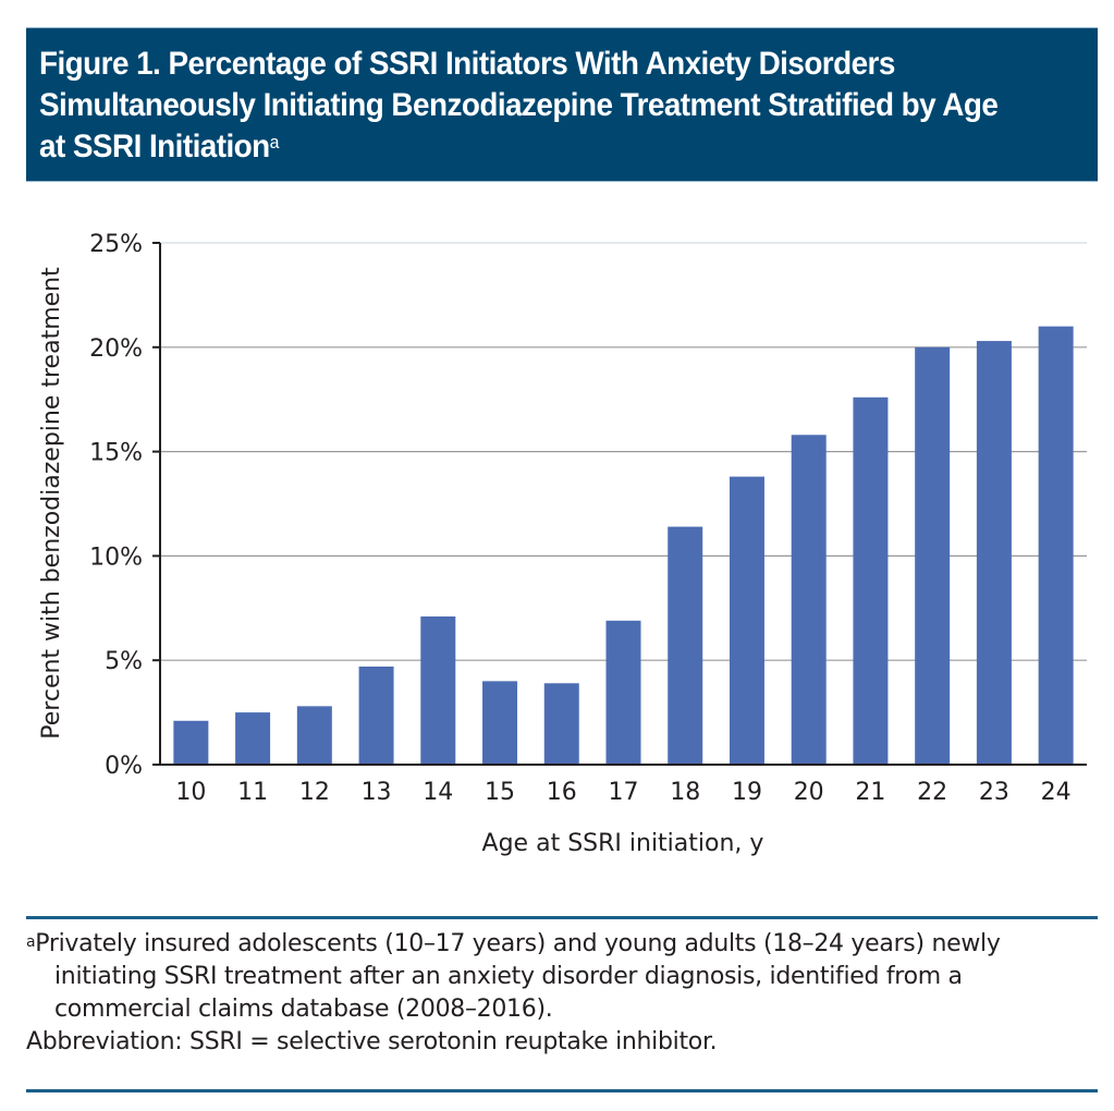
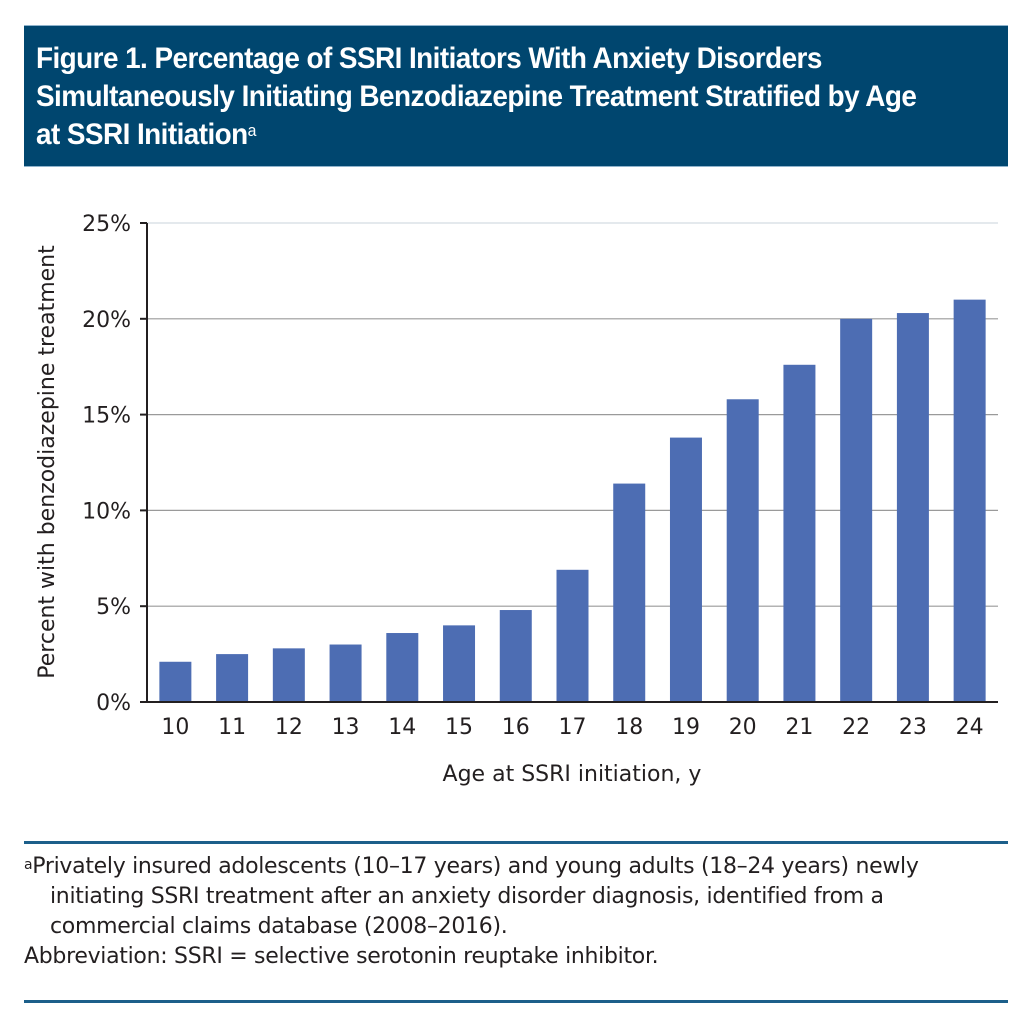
13: 4.7% -> 3.0%
14: 7.1% -> 3.6%
16: 3.9% -> 4.8%
